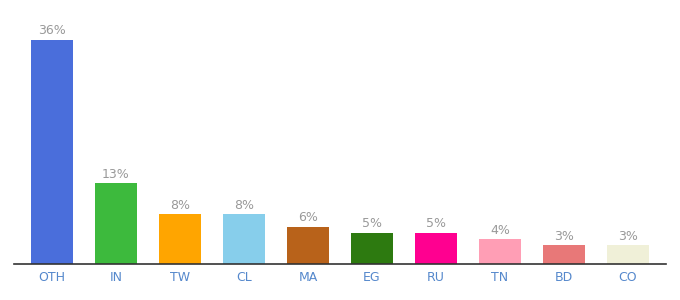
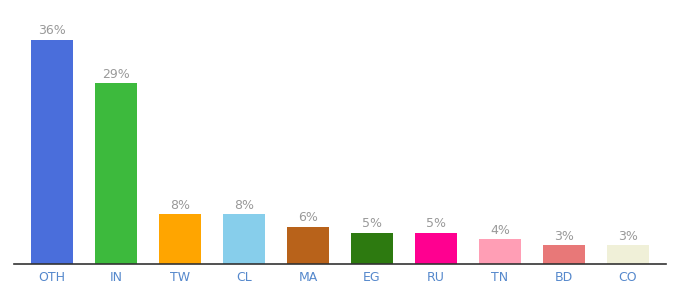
IN: 13% -> 29%
